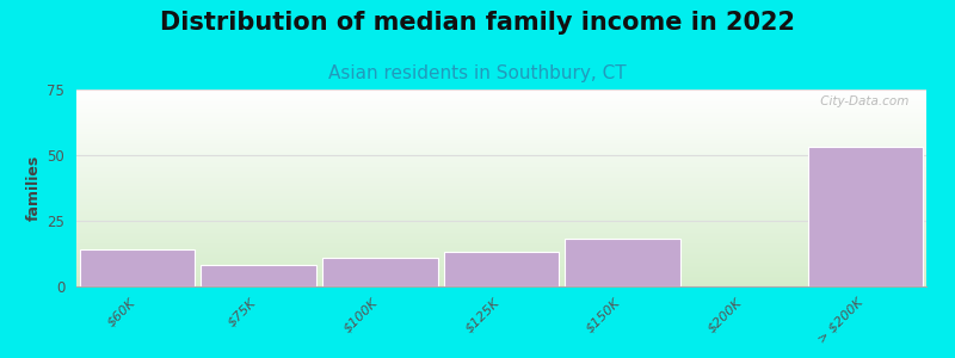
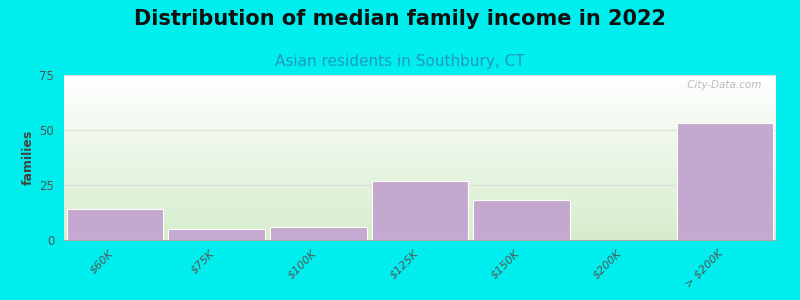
$75K: 8 -> 5
$100K: 11 -> 6
$125K: 13 -> 27
